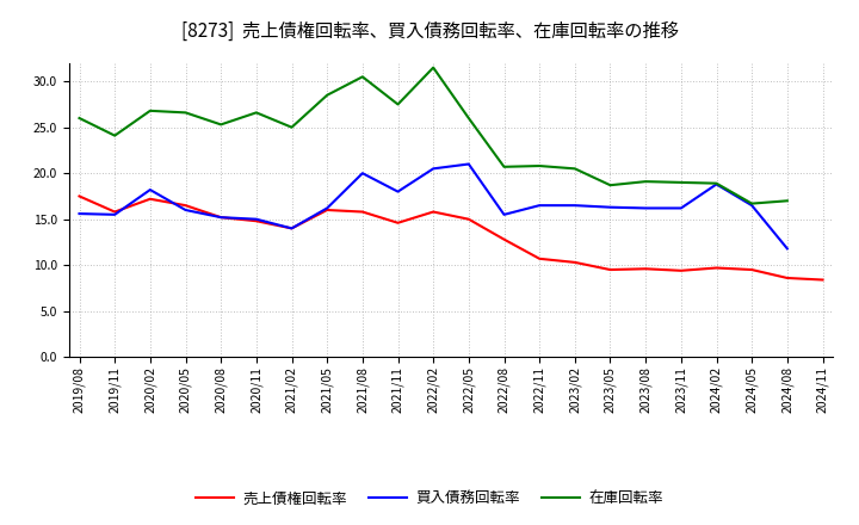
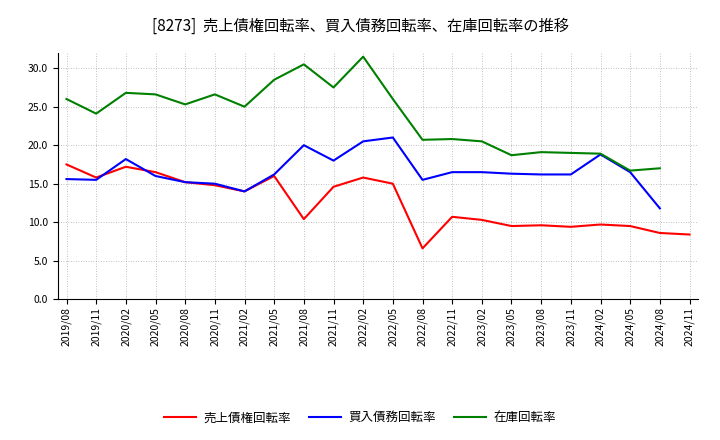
売上債権回転率/2021/08: 15.8 -> 10.4
売上債権回転率/2022/08: 12.8 -> 6.6
